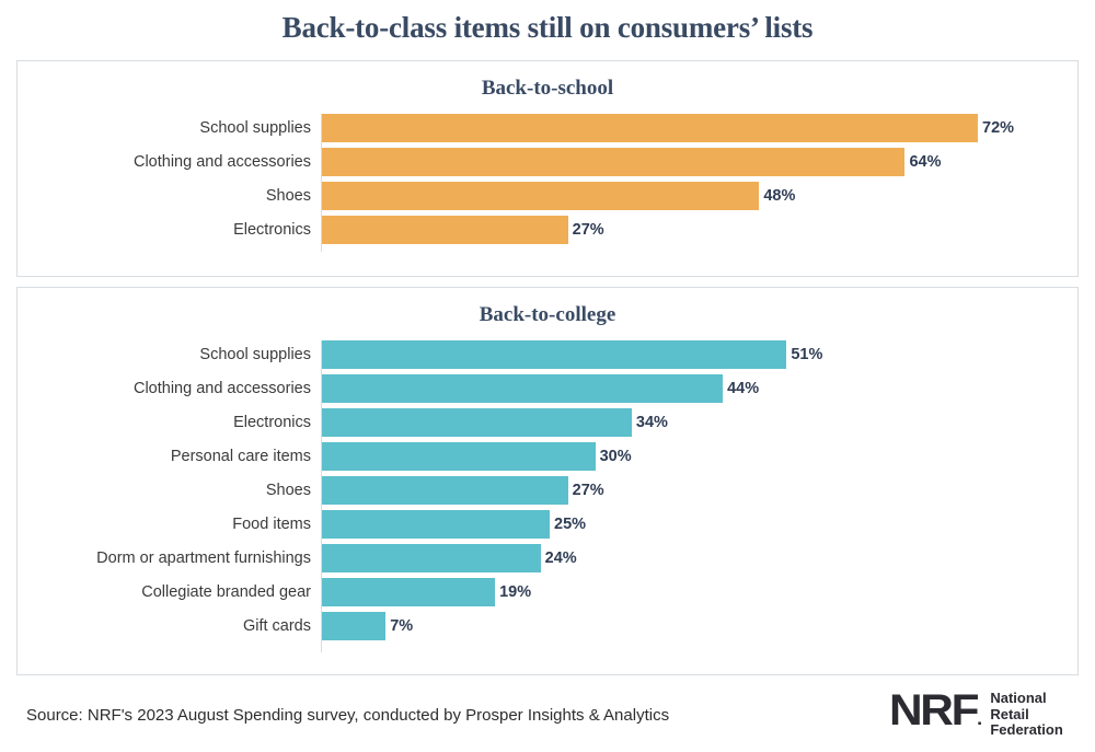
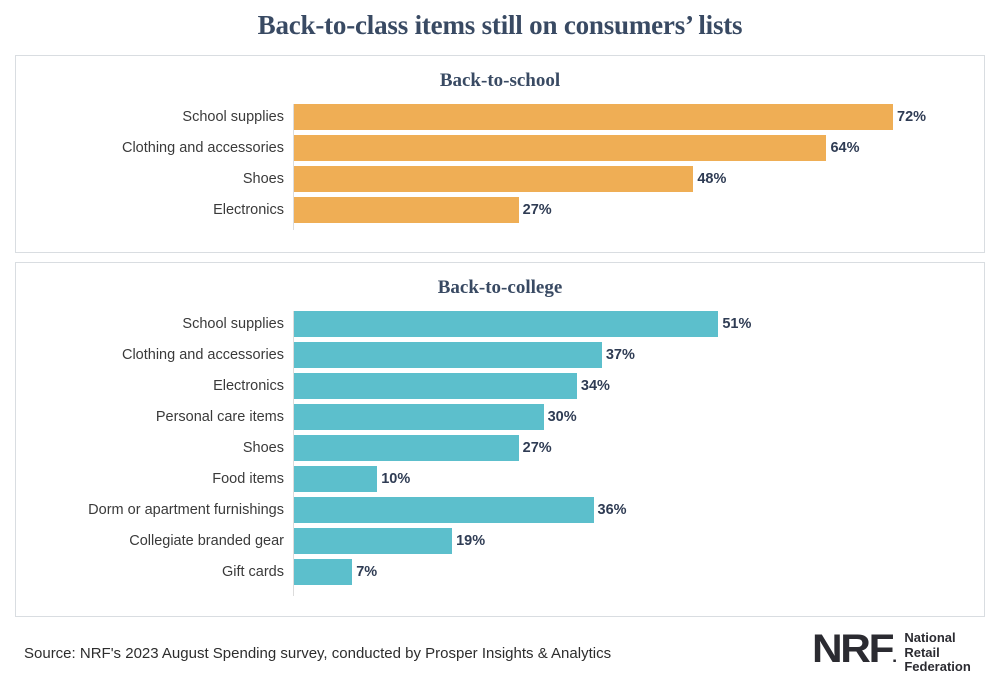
Back-to-college/Clothing and accessories: 44% -> 37%
Back-to-college/Food items: 25% -> 10%
Back-to-college/Dorm or apartment furnishings: 24% -> 36%
